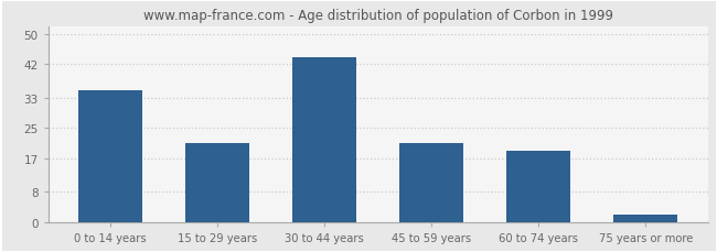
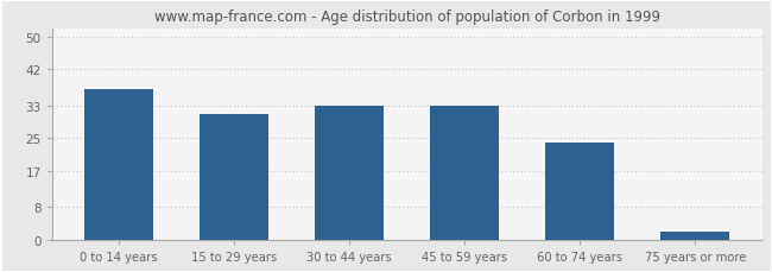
0 to 14 years: 35 -> 37
15 to 29 years: 21 -> 31
30 to 44 years: 44 -> 33
45 to 59 years: 21 -> 33
60 to 74 years: 19 -> 24
